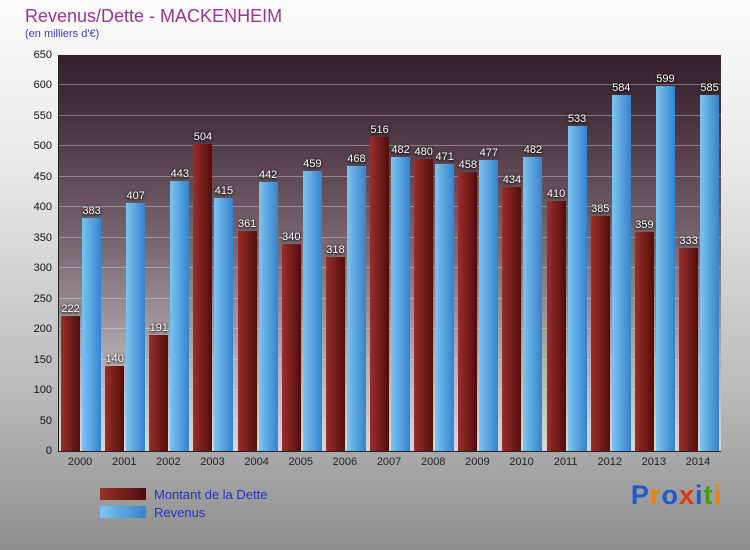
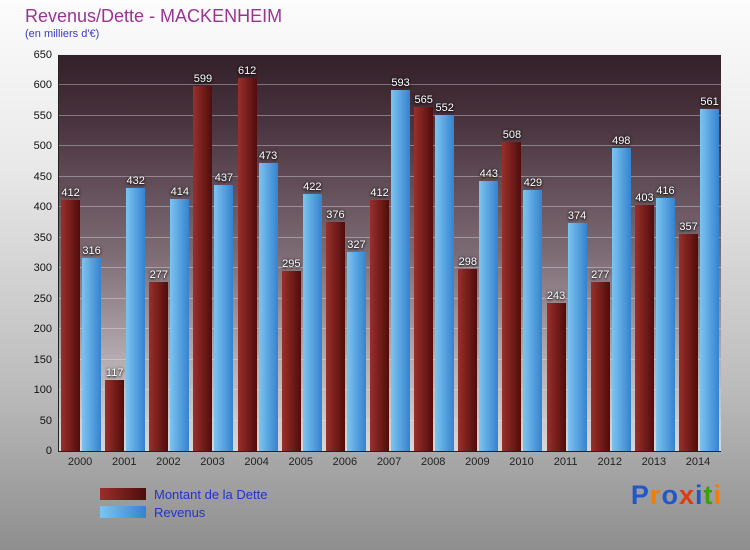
Montant de la Dette/2000: 222 -> 412
Revenus/2000: 383 -> 316
Montant de la Dette/2001: 140 -> 117
Revenus/2001: 407 -> 432
Montant de la Dette/2002: 191 -> 277
Revenus/2002: 443 -> 414
Montant de la Dette/2003: 504 -> 599
Revenus/2003: 415 -> 437
Montant de la Dette/2004: 361 -> 612
Revenus/2004: 442 -> 473
Montant de la Dette/2005: 340 -> 295
Revenus/2005: 459 -> 422
Montant de la Dette/2006: 318 -> 376
Revenus/2006: 468 -> 327
Montant de la Dette/2007: 516 -> 412
Revenus/2007: 482 -> 593
Montant de la Dette/2008: 480 -> 565
Revenus/2008: 471 -> 552
Montant de la Dette/2009: 458 -> 298
Revenus/2009: 477 -> 443
Montant de la Dette/2010: 434 -> 508
Revenus/2010: 482 -> 429
Montant de la Dette/2011: 410 -> 243
Revenus/2011: 533 -> 374
Montant de la Dette/2012: 385 -> 277
Revenus/2012: 584 -> 498
Montant de la Dette/2013: 359 -> 403
Revenus/2013: 599 -> 416
Montant de la Dette/2014: 333 -> 357
Revenus/2014: 585 -> 561
